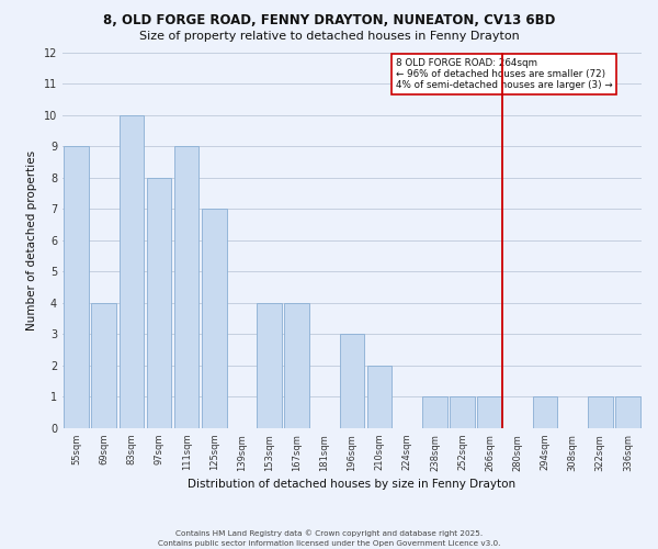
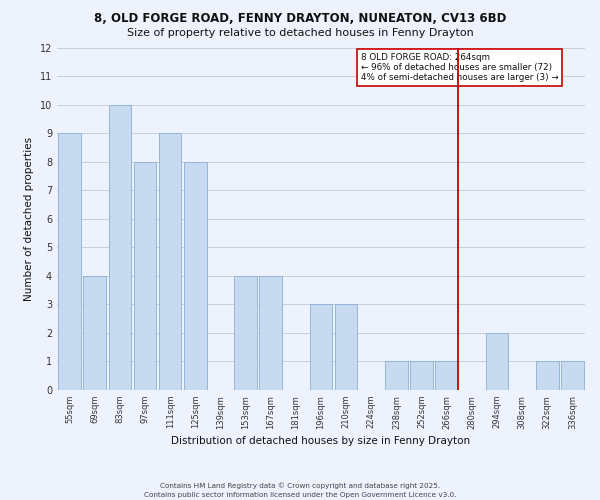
125sqm: 7 -> 8
210sqm: 2 -> 3
294sqm: 1 -> 2
